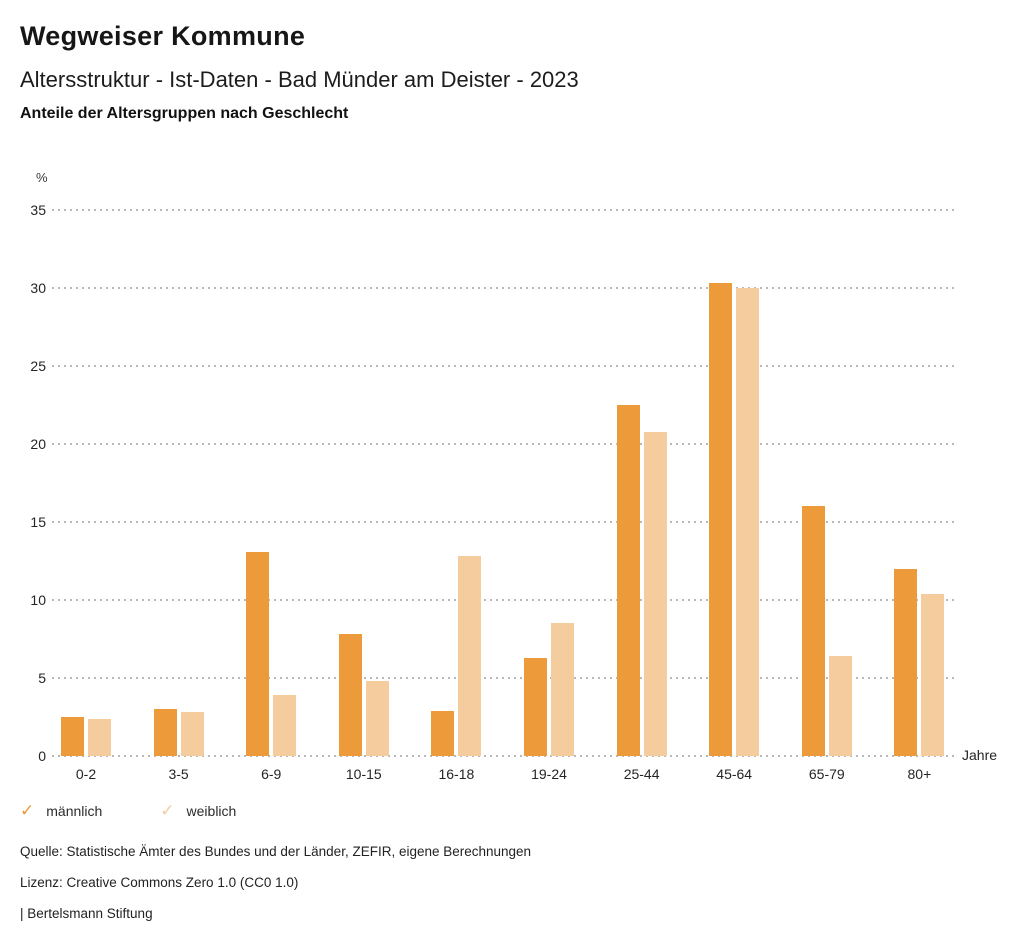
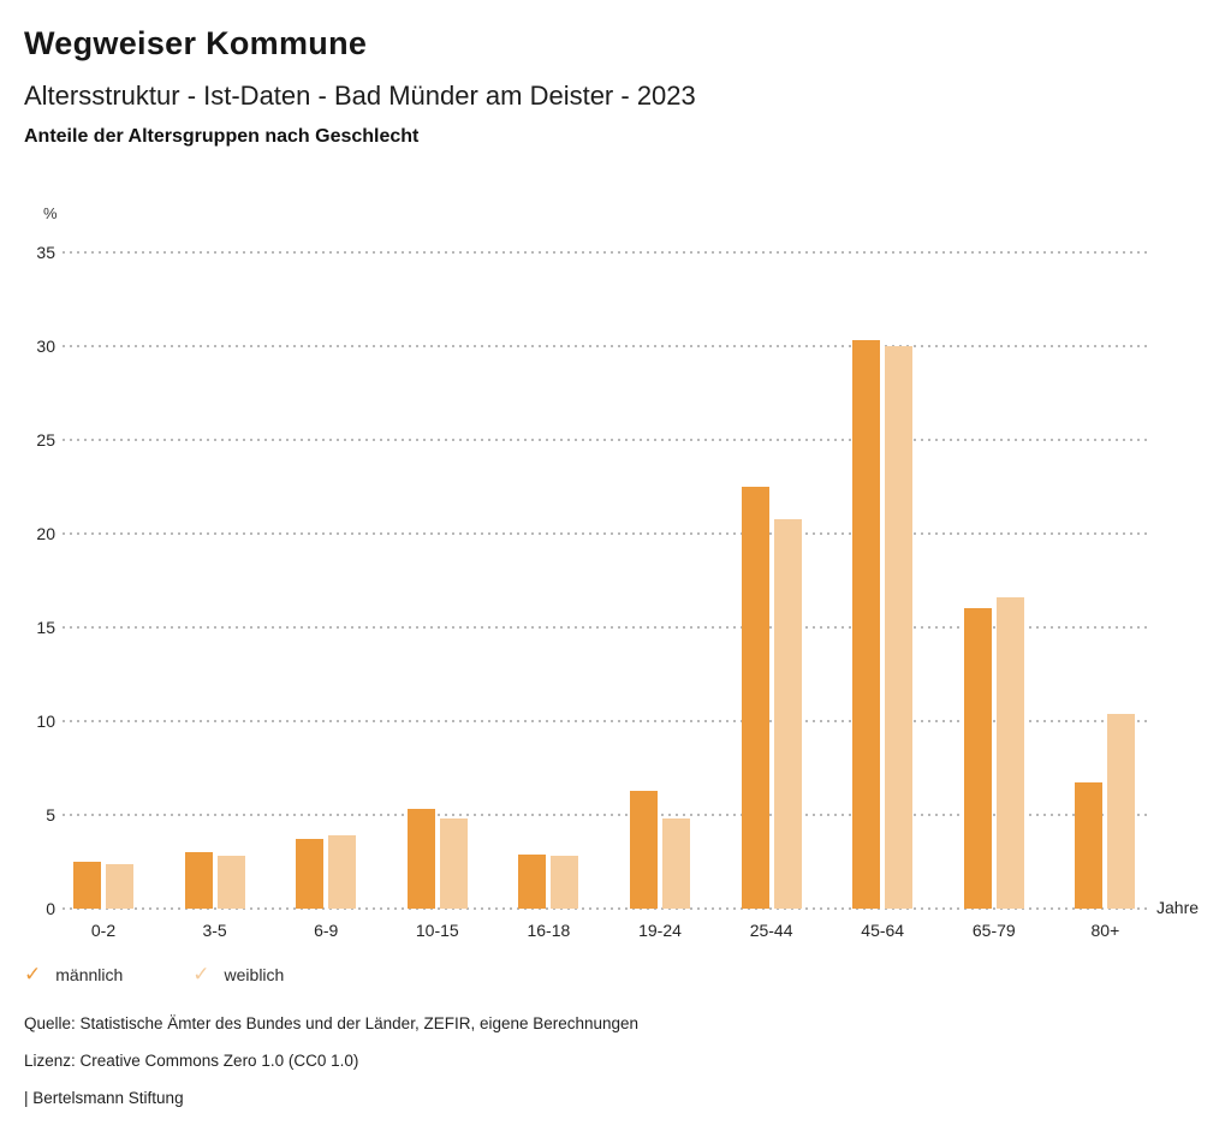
männlich/6-9: 13.1 -> 3.7
männlich/10-15: 7.8 -> 5.3
weiblich/16-18: 12.8 -> 2.8
weiblich/19-24: 8.5 -> 4.8
weiblich/65-79: 6.4 -> 16.6
männlich/80+: 12.0 -> 6.7
